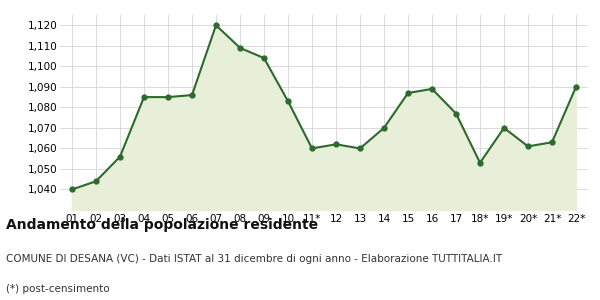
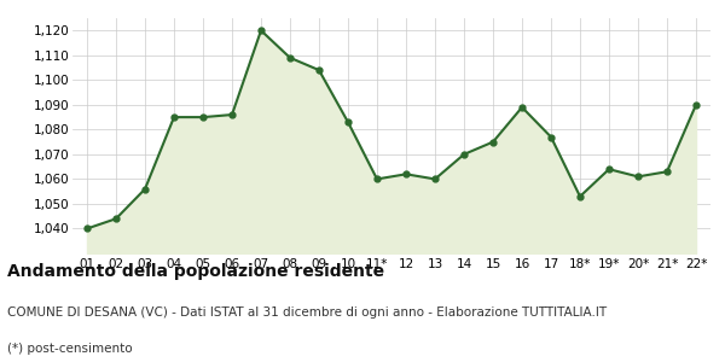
15: 1,087 -> 1,075
19*: 1,070 -> 1,064
